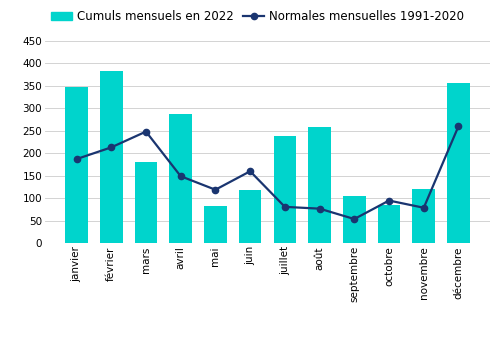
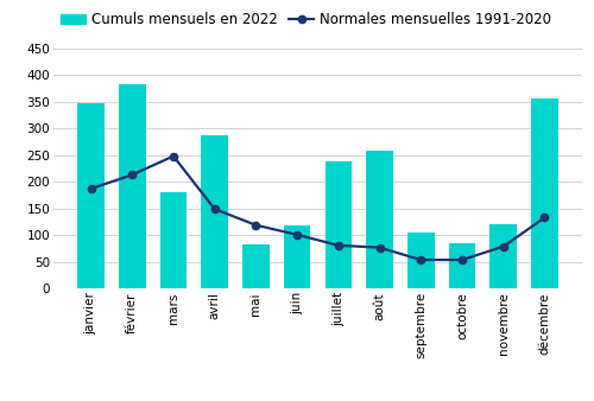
Normales mensuelles 1991-2020/juin: 160 -> 101
Normales mensuelles 1991-2020/octobre: 95 -> 54
Normales mensuelles 1991-2020/décembre: 260 -> 133
